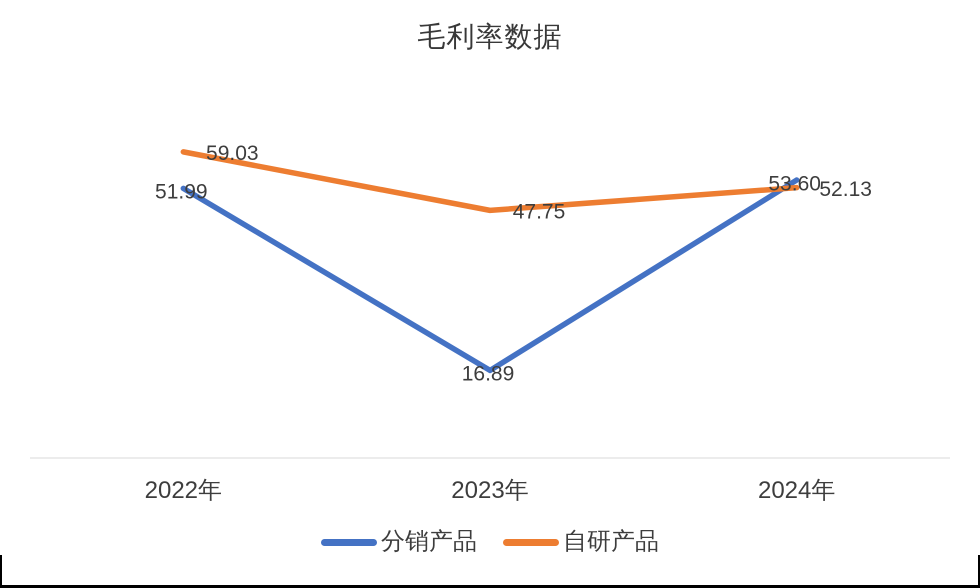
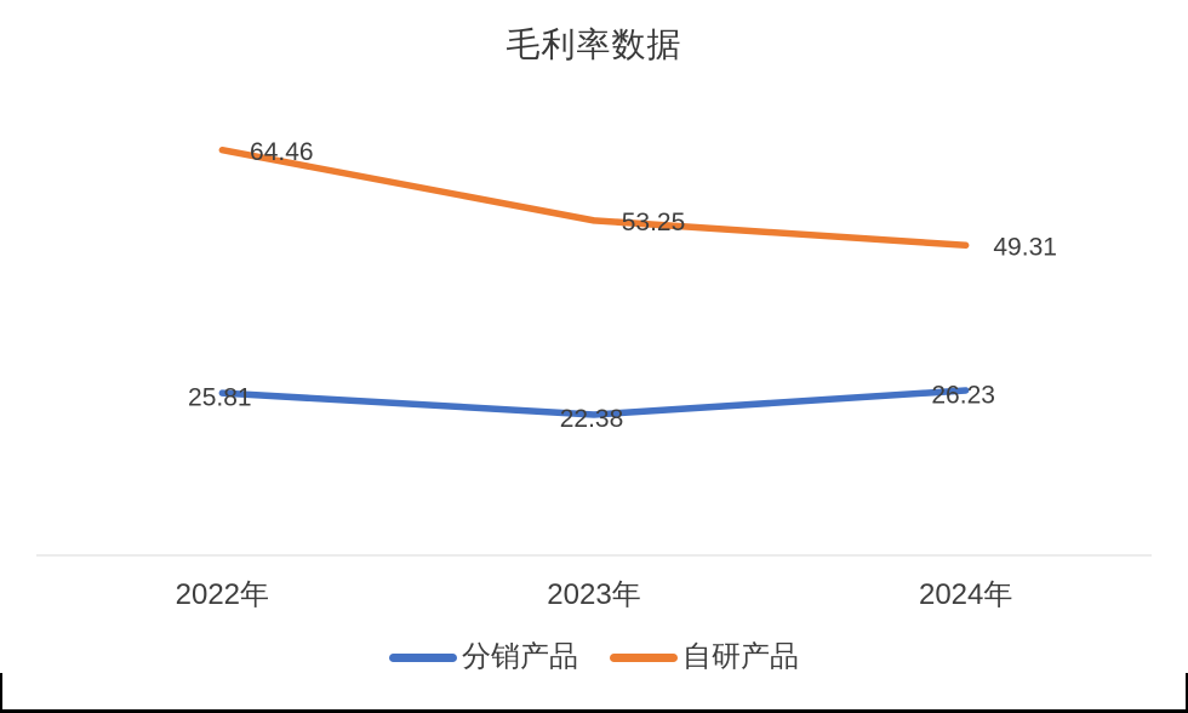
分销产品/2022年: 51.99 -> 25.81
自研产品/2022年: 59.03 -> 64.46
分销产品/2023年: 16.89 -> 22.38
自研产品/2023年: 47.75 -> 53.25
分销产品/2024年: 53.60 -> 26.23
自研产品/2024年: 52.13 -> 49.31
